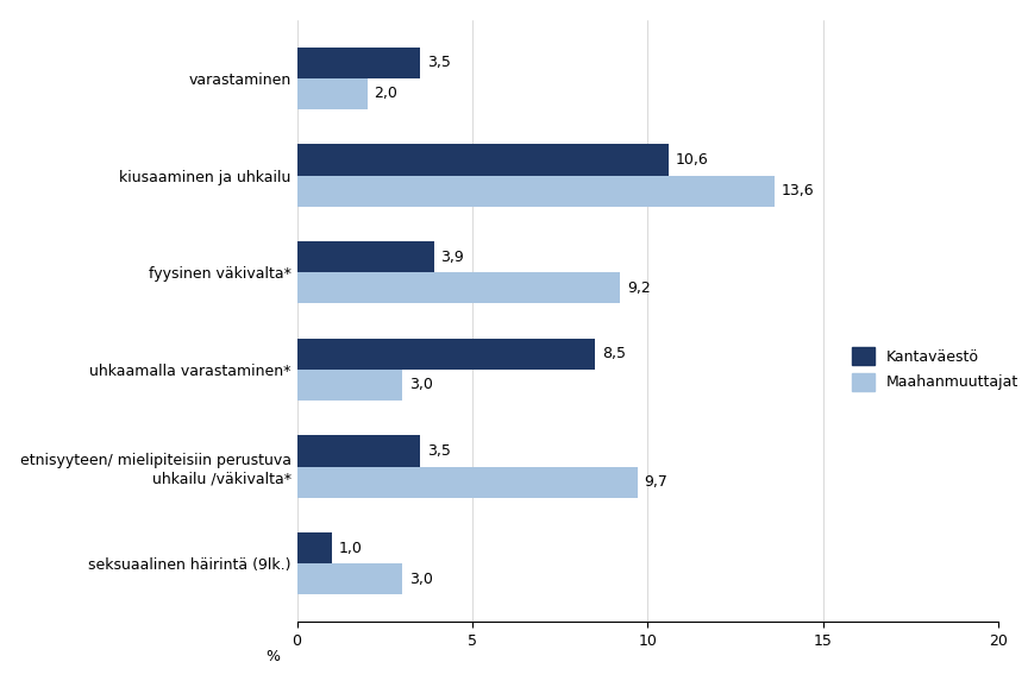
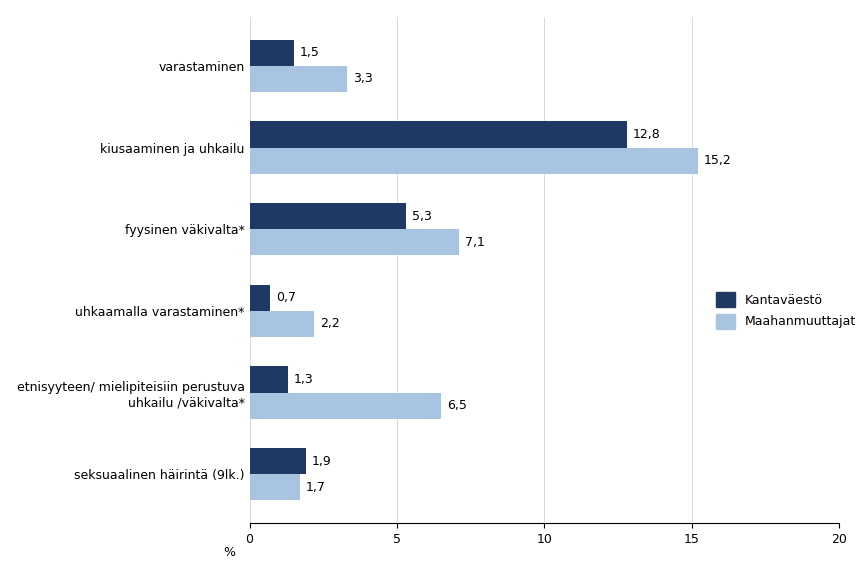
Kantaväestö/varastaminen: 3,5 -> 1,5
Maahanmuuttajat/varastaminen: 2,0 -> 3,3
Kantaväestö/kiusaaminen ja uhkailu: 10,6 -> 12,8
Maahanmuuttajat/kiusaaminen ja uhkailu: 13,6 -> 15,2
Kantaväestö/fyysinen väkivalta*: 3,9 -> 5,3
Maahanmuuttajat/fyysinen väkivalta*: 9,2 -> 7,1
Kantaväestö/uhkaamalla varastaminen*: 8,5 -> 0,7
Maahanmuuttajat/uhkaamalla varastaminen*: 3,0 -> 2,2
Kantaväestö/etnisyyteen/ mielipiteisiin perustuva uhkailu /väkivalta*: 3,5 -> 1,3
Maahanmuuttajat/etnisyyteen/ mielipiteisiin perustuva uhkailu /väkivalta*: 9,7 -> 6,5
Kantaväestö/seksuaalinen häirintä (9lk.): 1,0 -> 1,9
Maahanmuuttajat/seksuaalinen häirintä (9lk.): 3,0 -> 1,7
